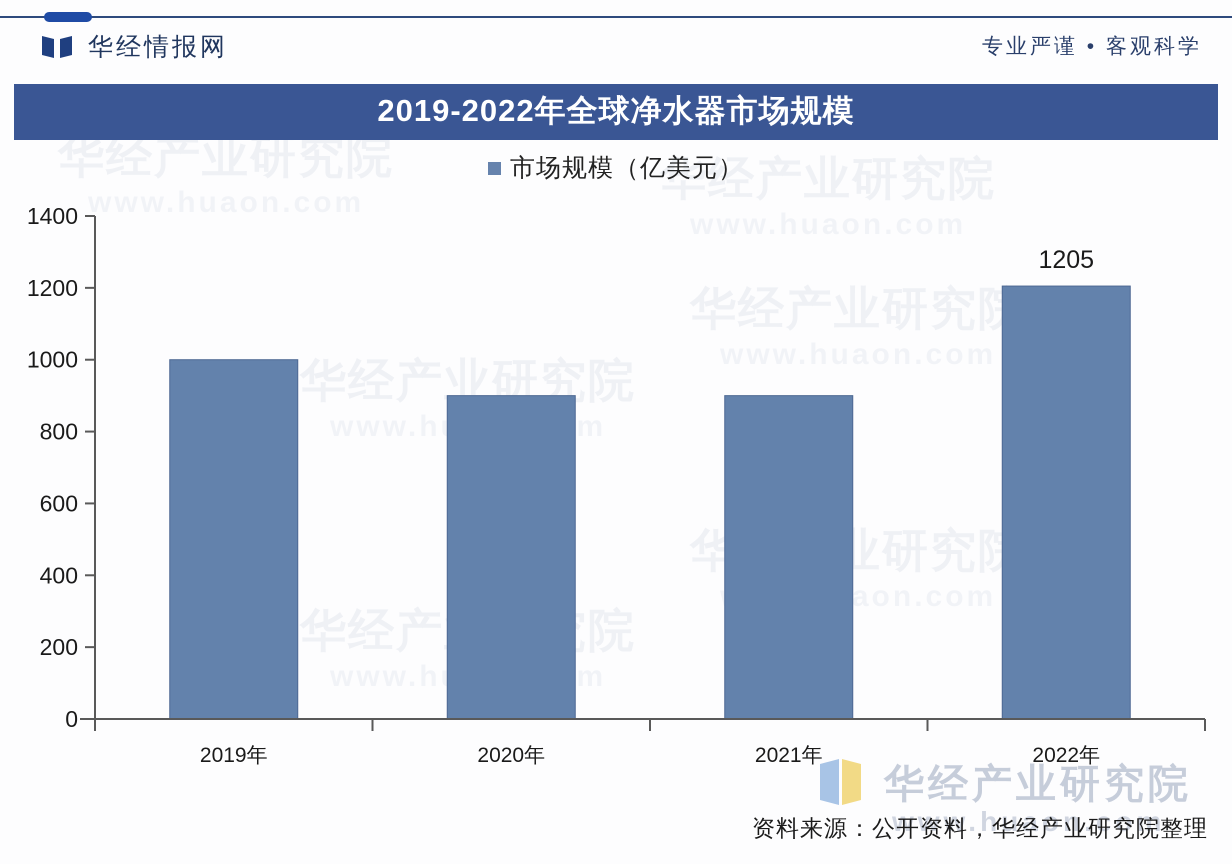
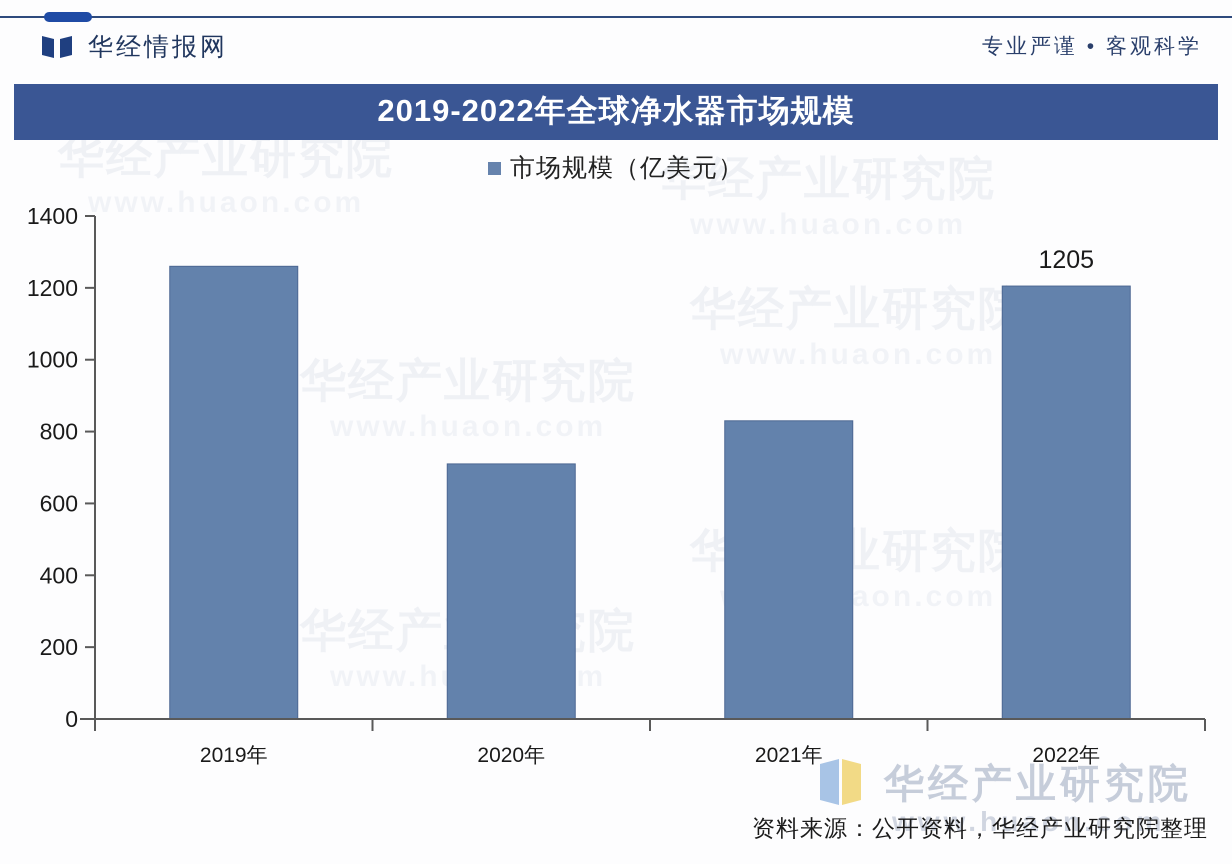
2019年: 1000 -> 1260
2020年: 900 -> 710
2021年: 900 -> 830
